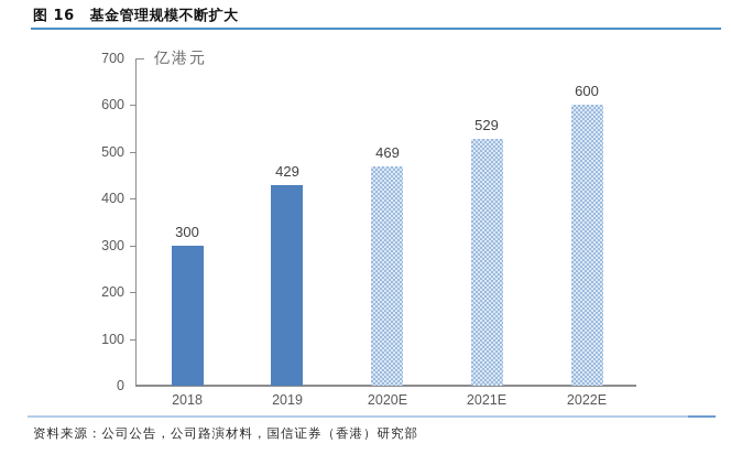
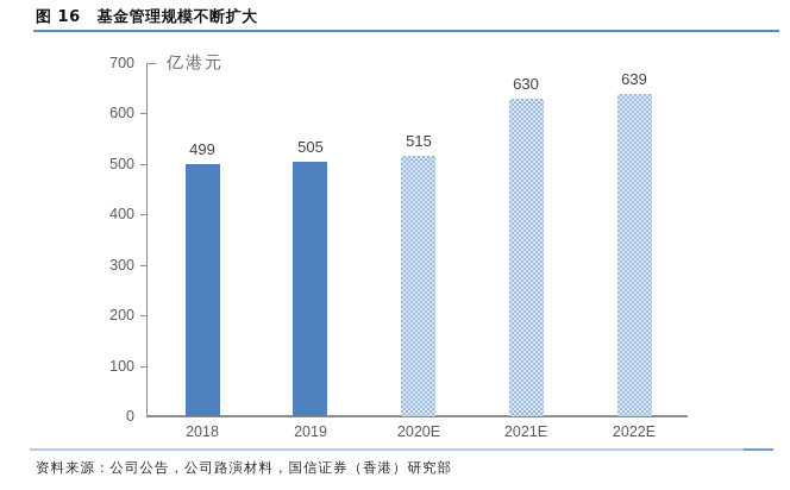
2018: 300 -> 499
2019: 429 -> 505
2020E: 469 -> 515
2021E: 529 -> 630
2022E: 600 -> 639
